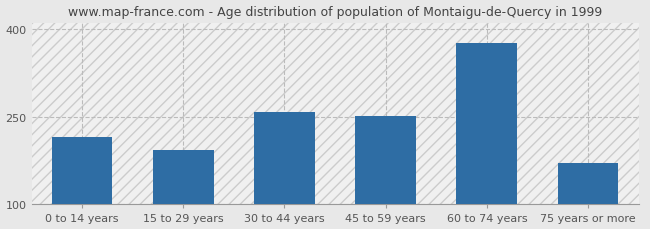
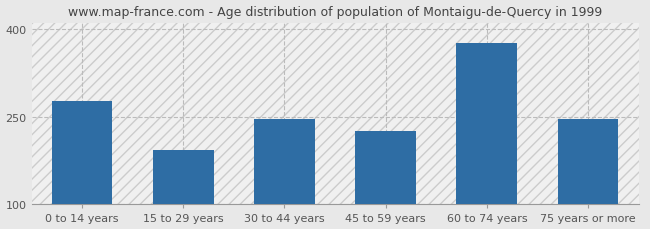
0 to 14 years: 215 -> 276
30 to 44 years: 258 -> 246
45 to 59 years: 251 -> 226
75 years or more: 170 -> 246
